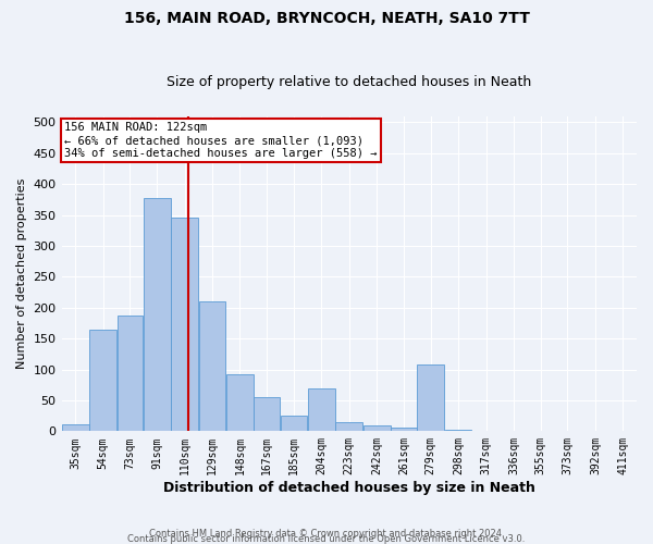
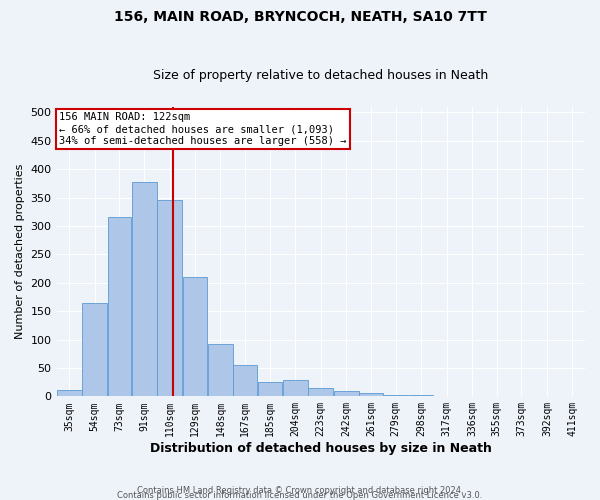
73sqm: 188 -> 315
204sqm: 70 -> 28
279sqm: 108 -> 3
